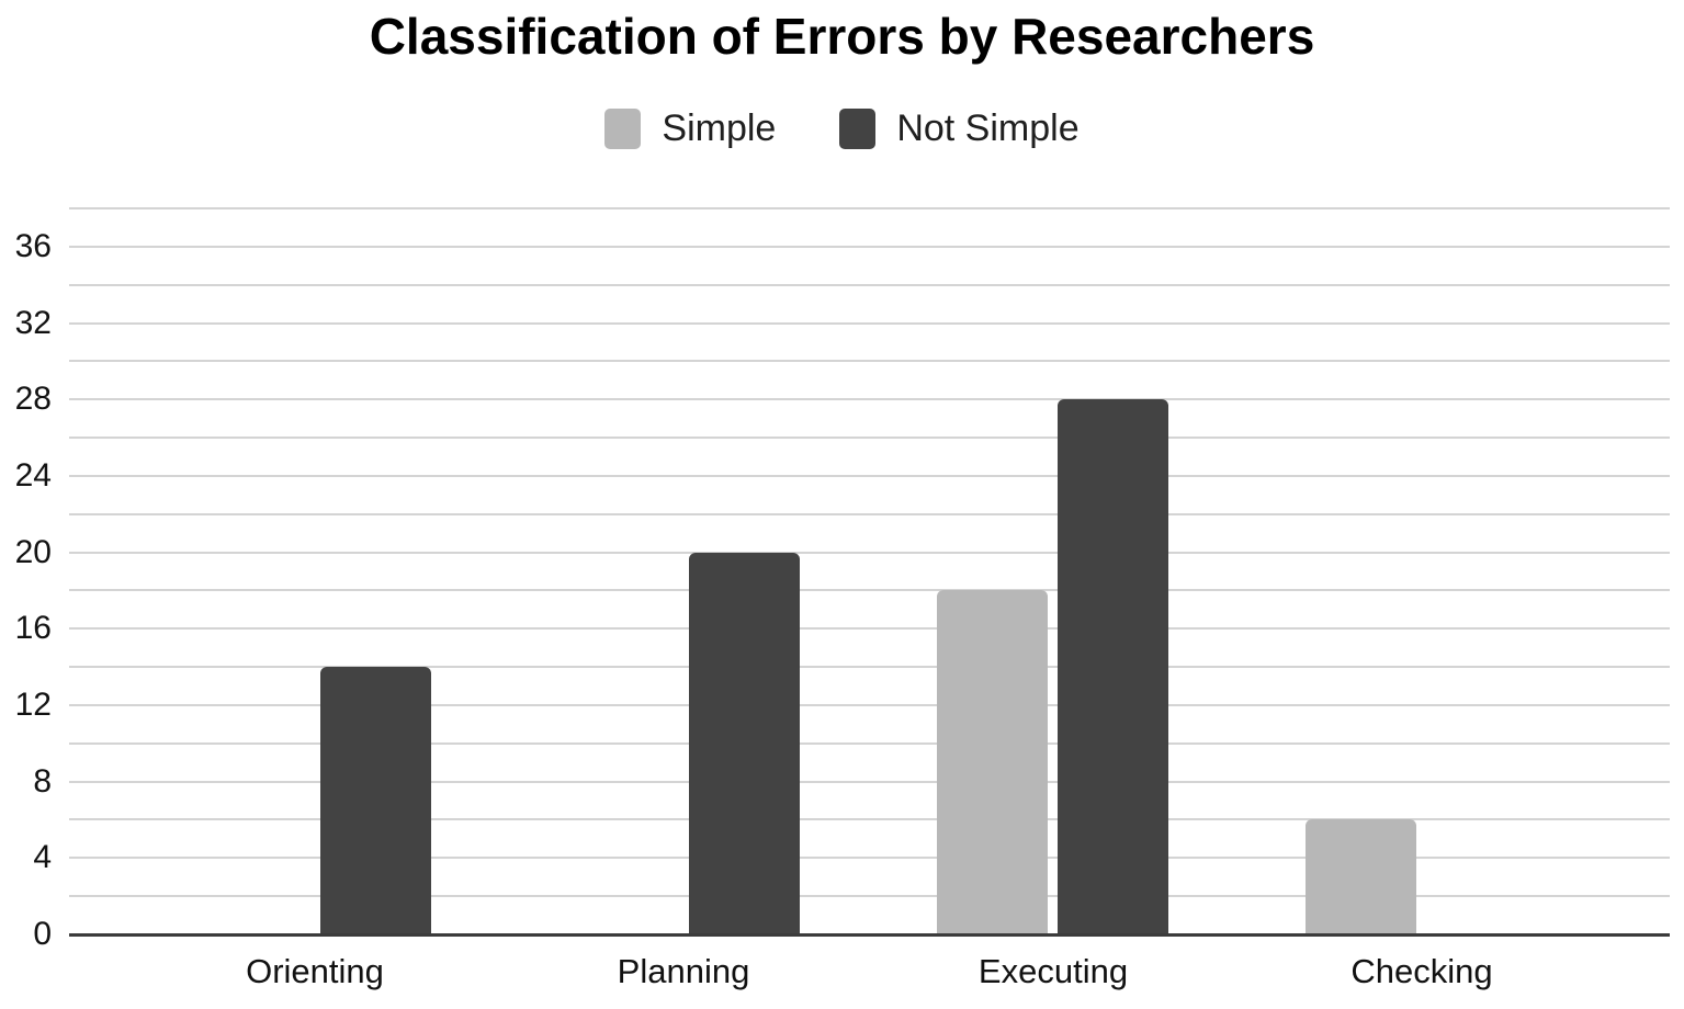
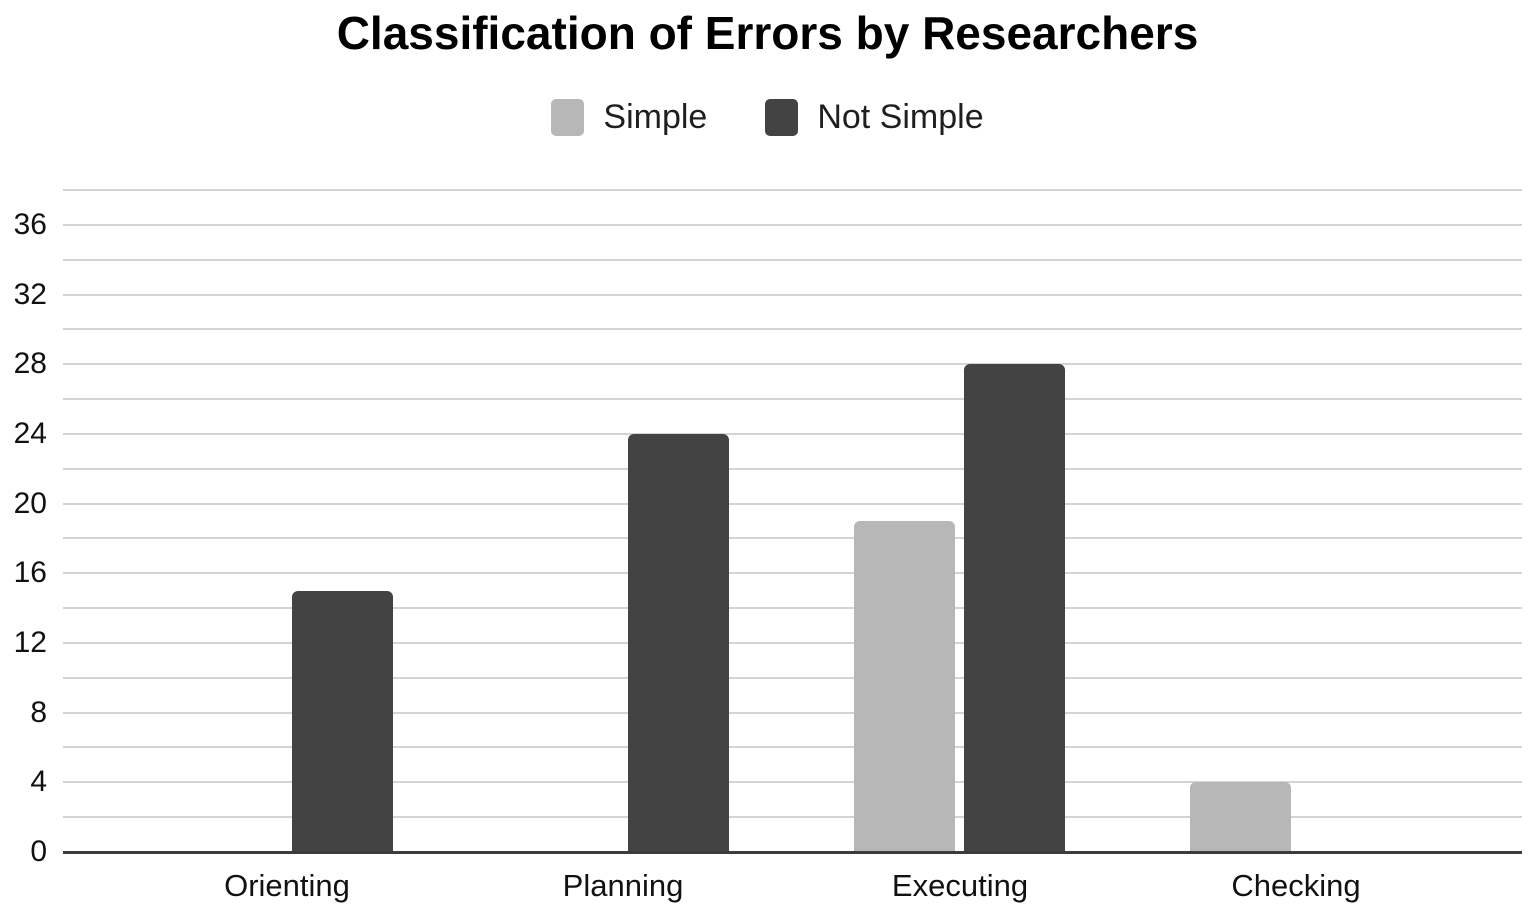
Not Simple/Orienting: 14 -> 15
Not Simple/Planning: 20 -> 24
Simple/Executing: 18 -> 19
Simple/Checking: 6 -> 4
